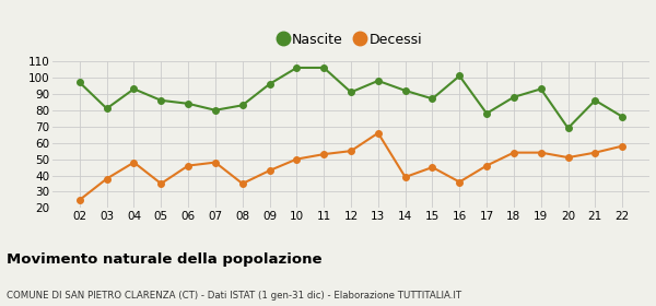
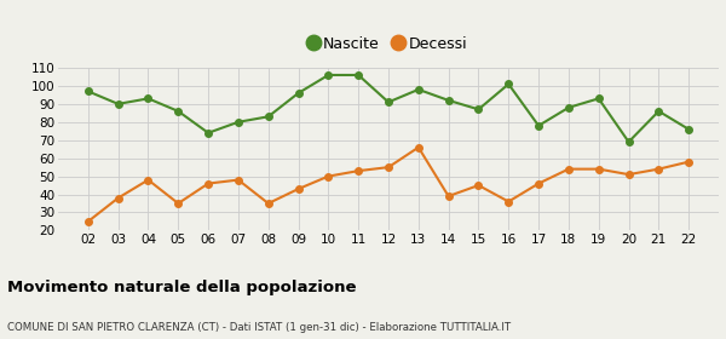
Nascite/03: 81 -> 90
Nascite/06: 84 -> 74
